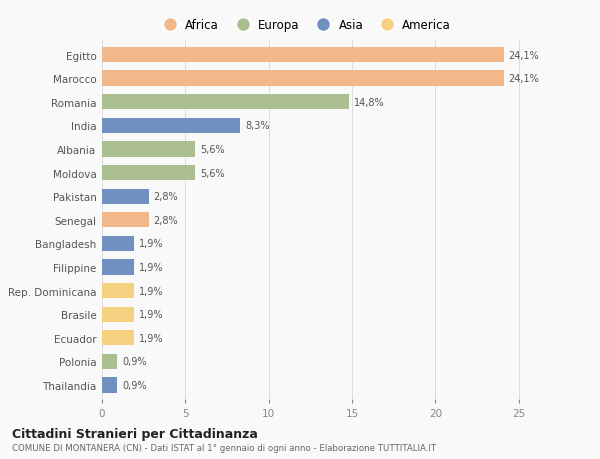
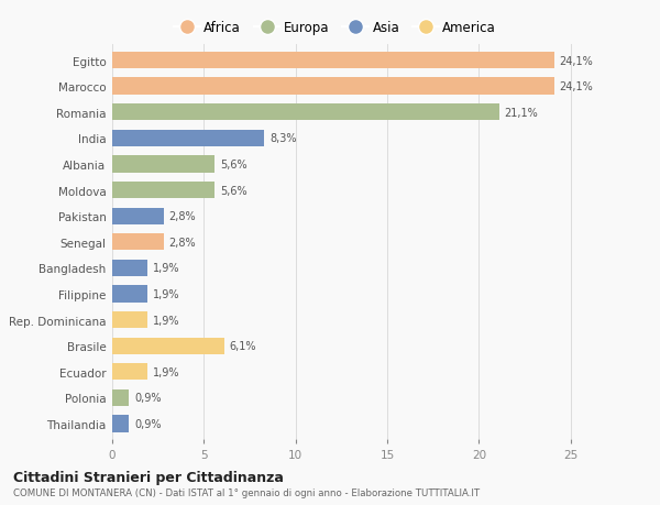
Romania: 14,8% -> 21,1%
Brasile: 1,9% -> 6,1%
